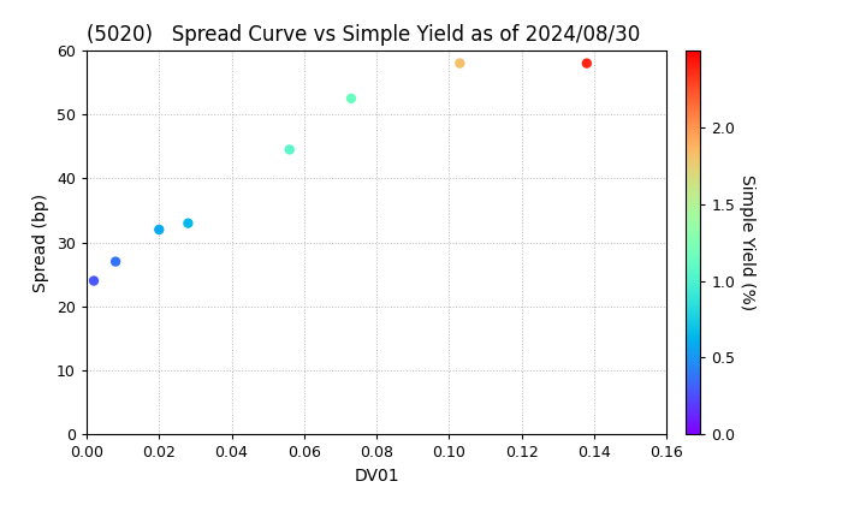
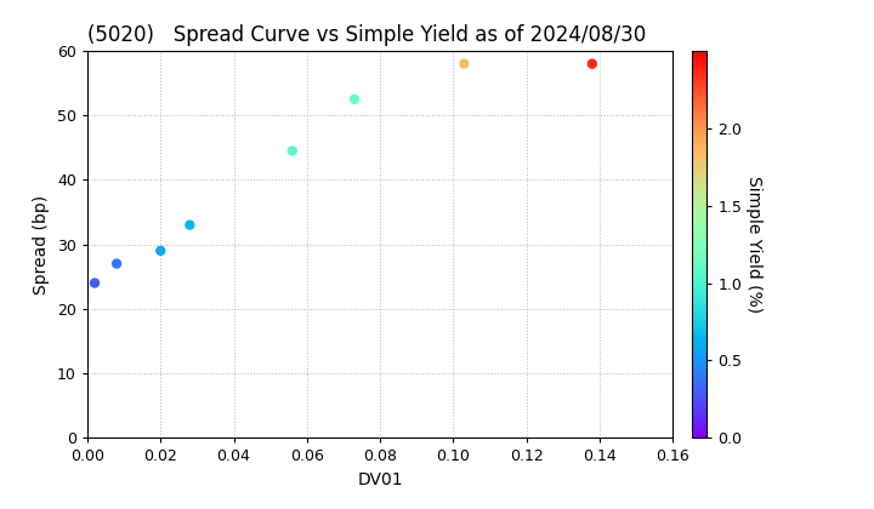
0.02: 32.0 -> 29.0
